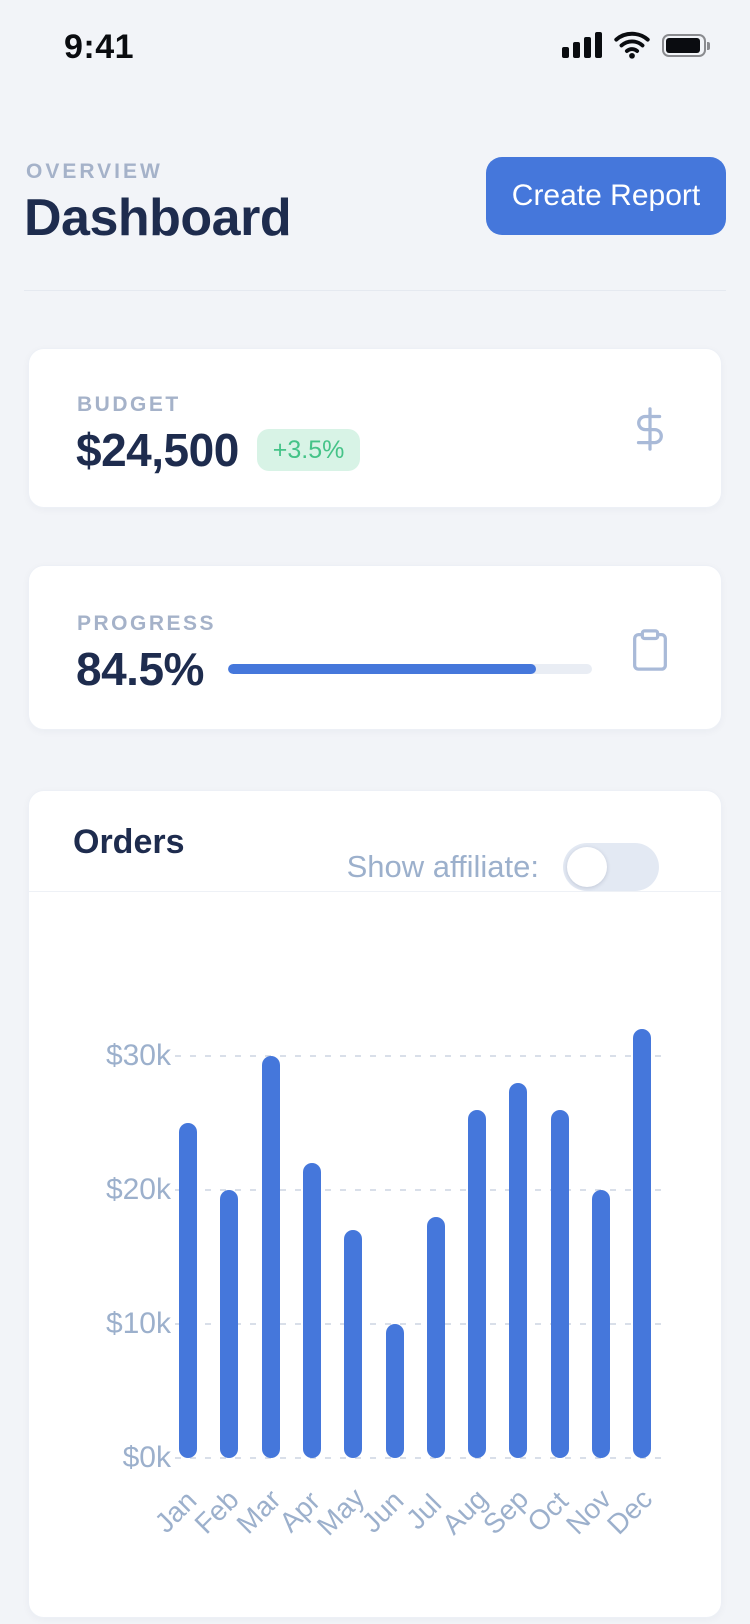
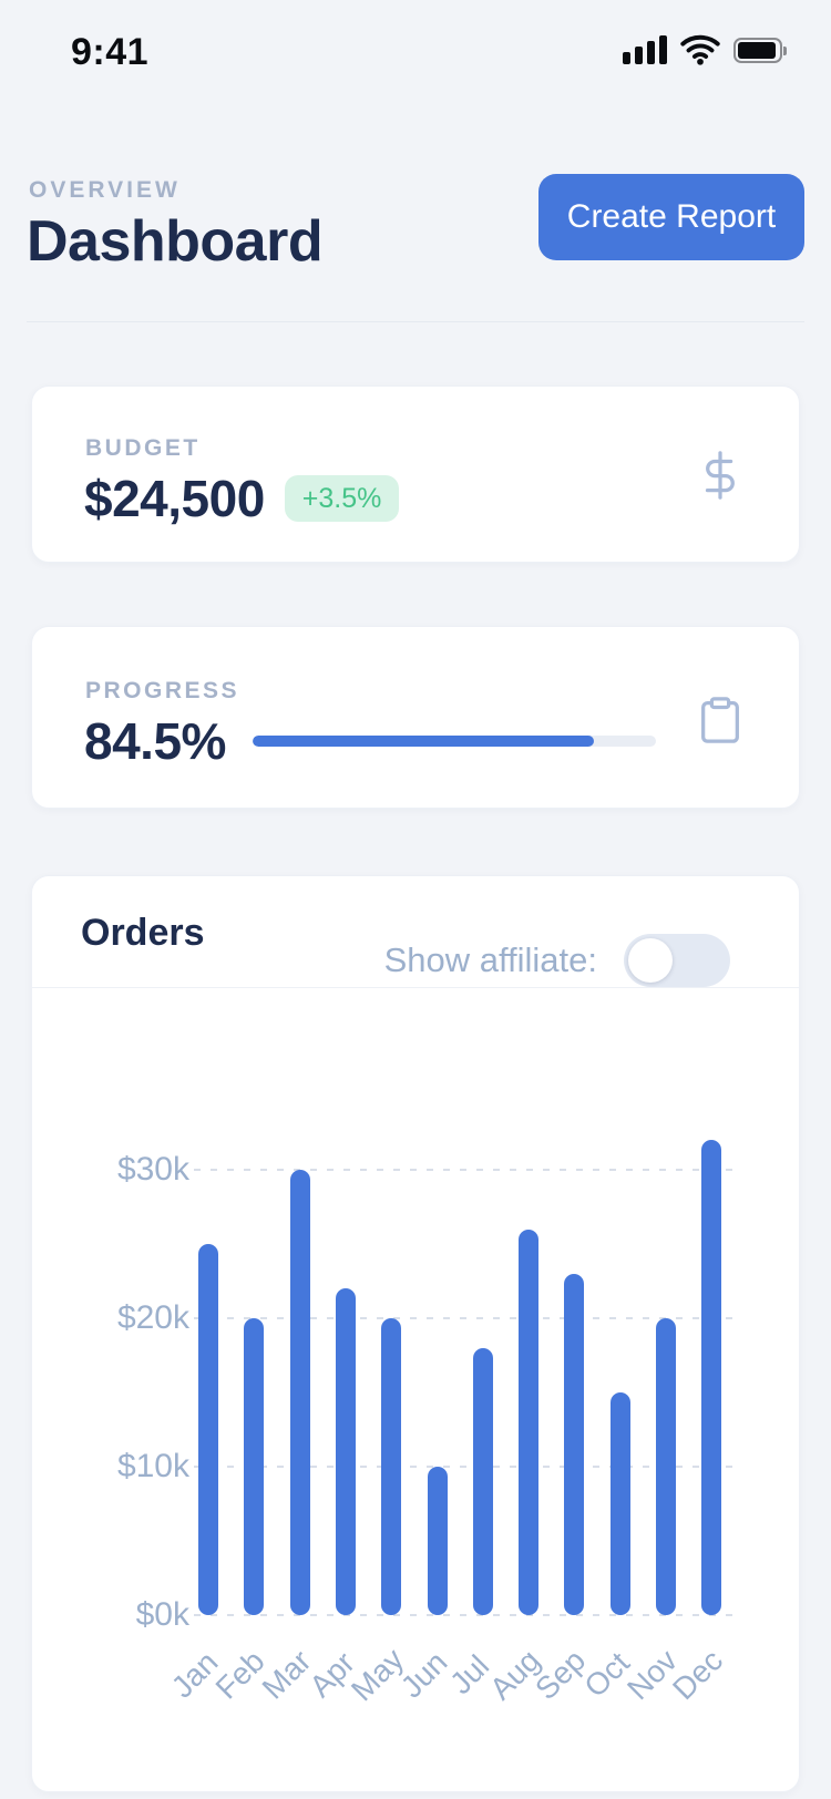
May: $17k -> $20k
Sep: $28k -> $23k
Oct: $26k -> $15k
